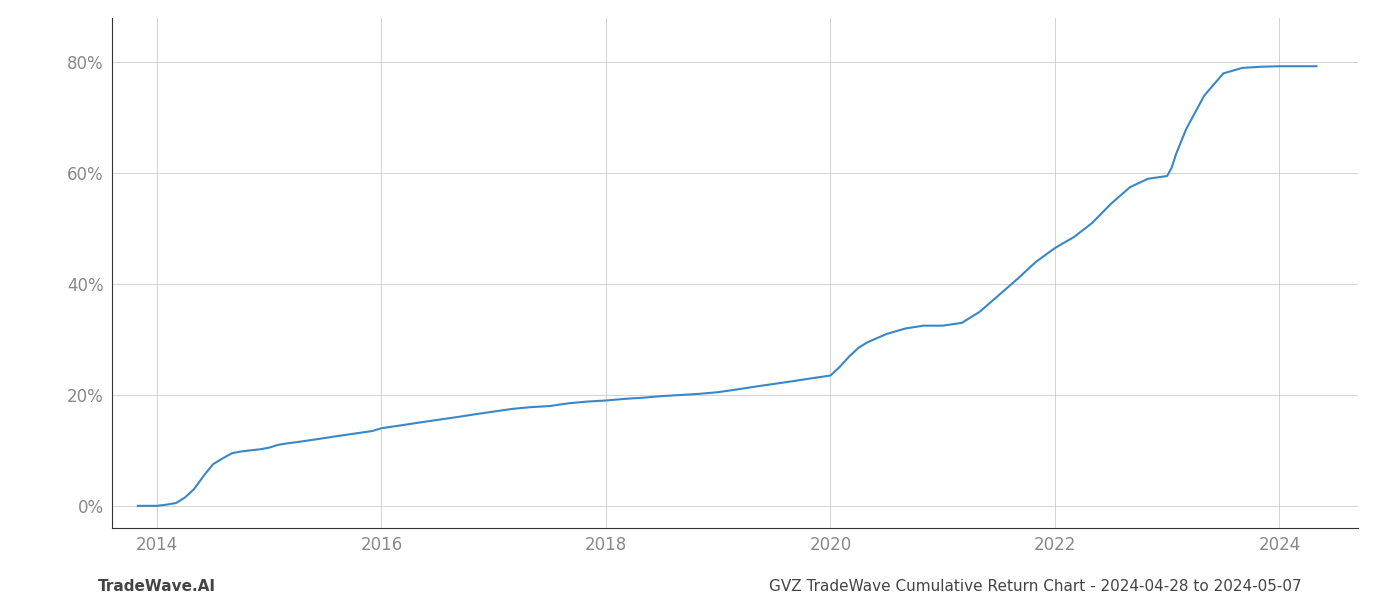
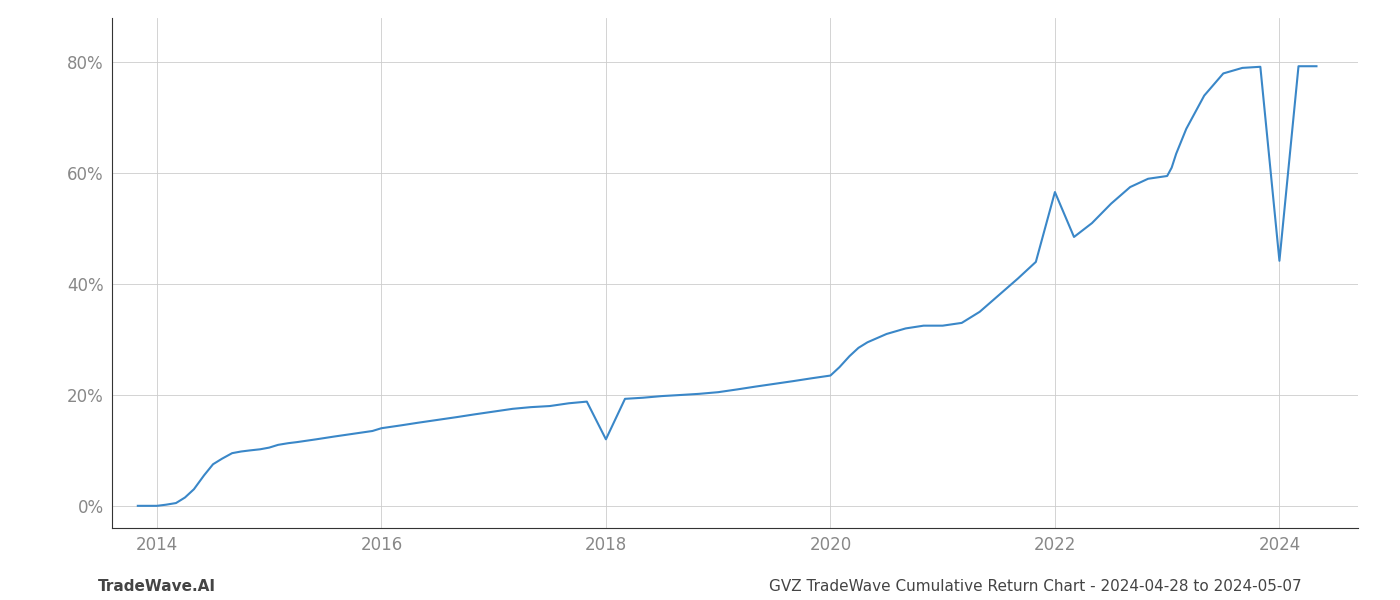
2018: 19.0% -> 12.0%
2022: 46.5% -> 56.6%
2024: 79.3% -> 44.2%
